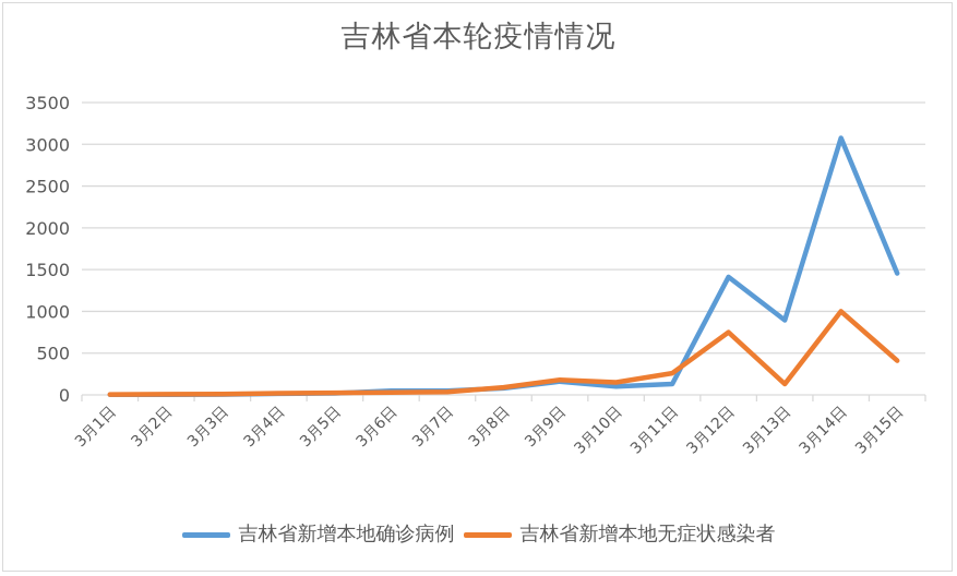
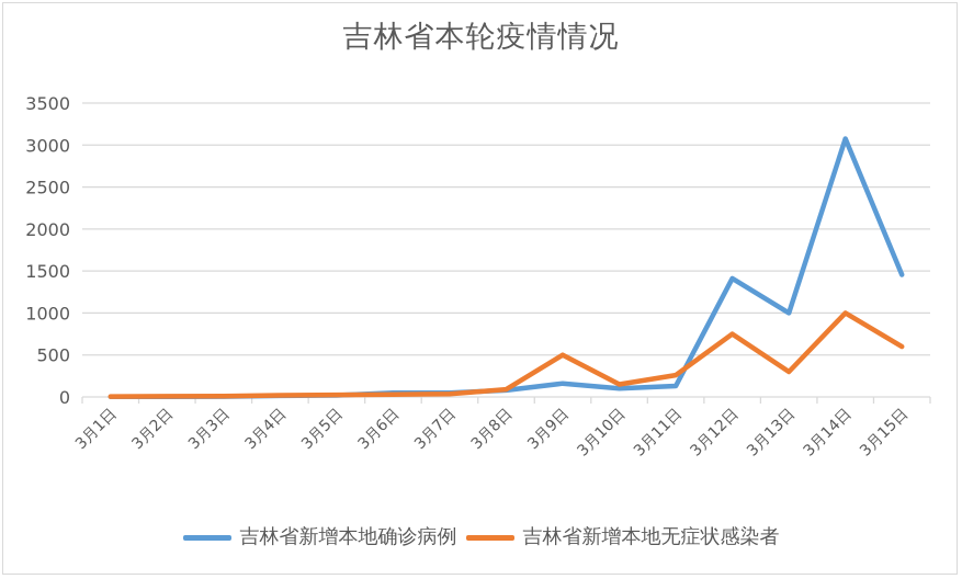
吉林省新增本地无症状感染者/3月9日: 200 -> 500
吉林省新增本地确诊病例/3月13日: 900 -> 1000
吉林省新增本地无症状感染者/3月13日: 100 -> 300
吉林省新增本地无症状感染者/3月15日: 400 -> 600
